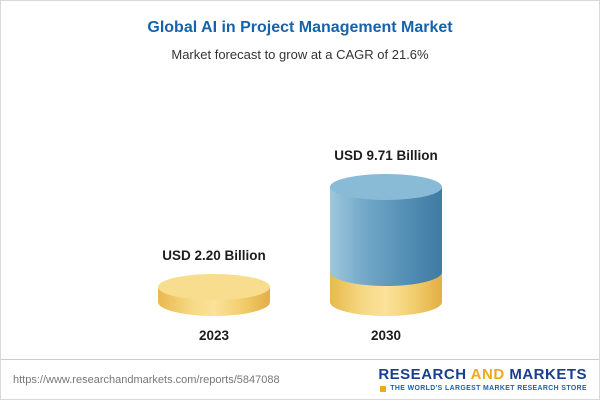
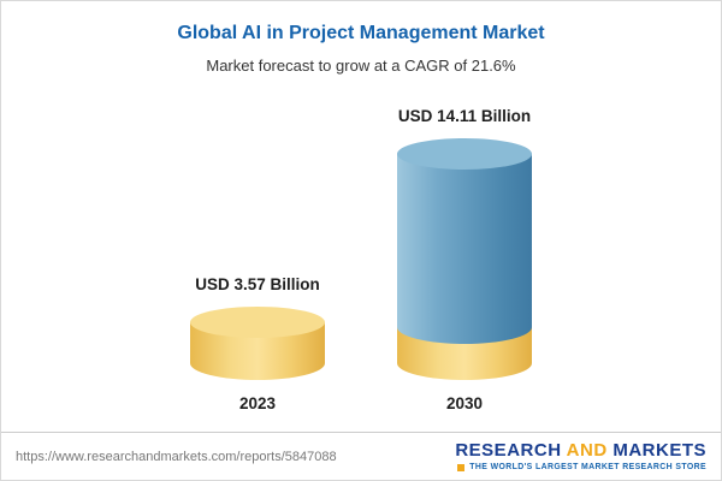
2023: 2.20 -> 3.57
2030: 9.71 -> 14.11
